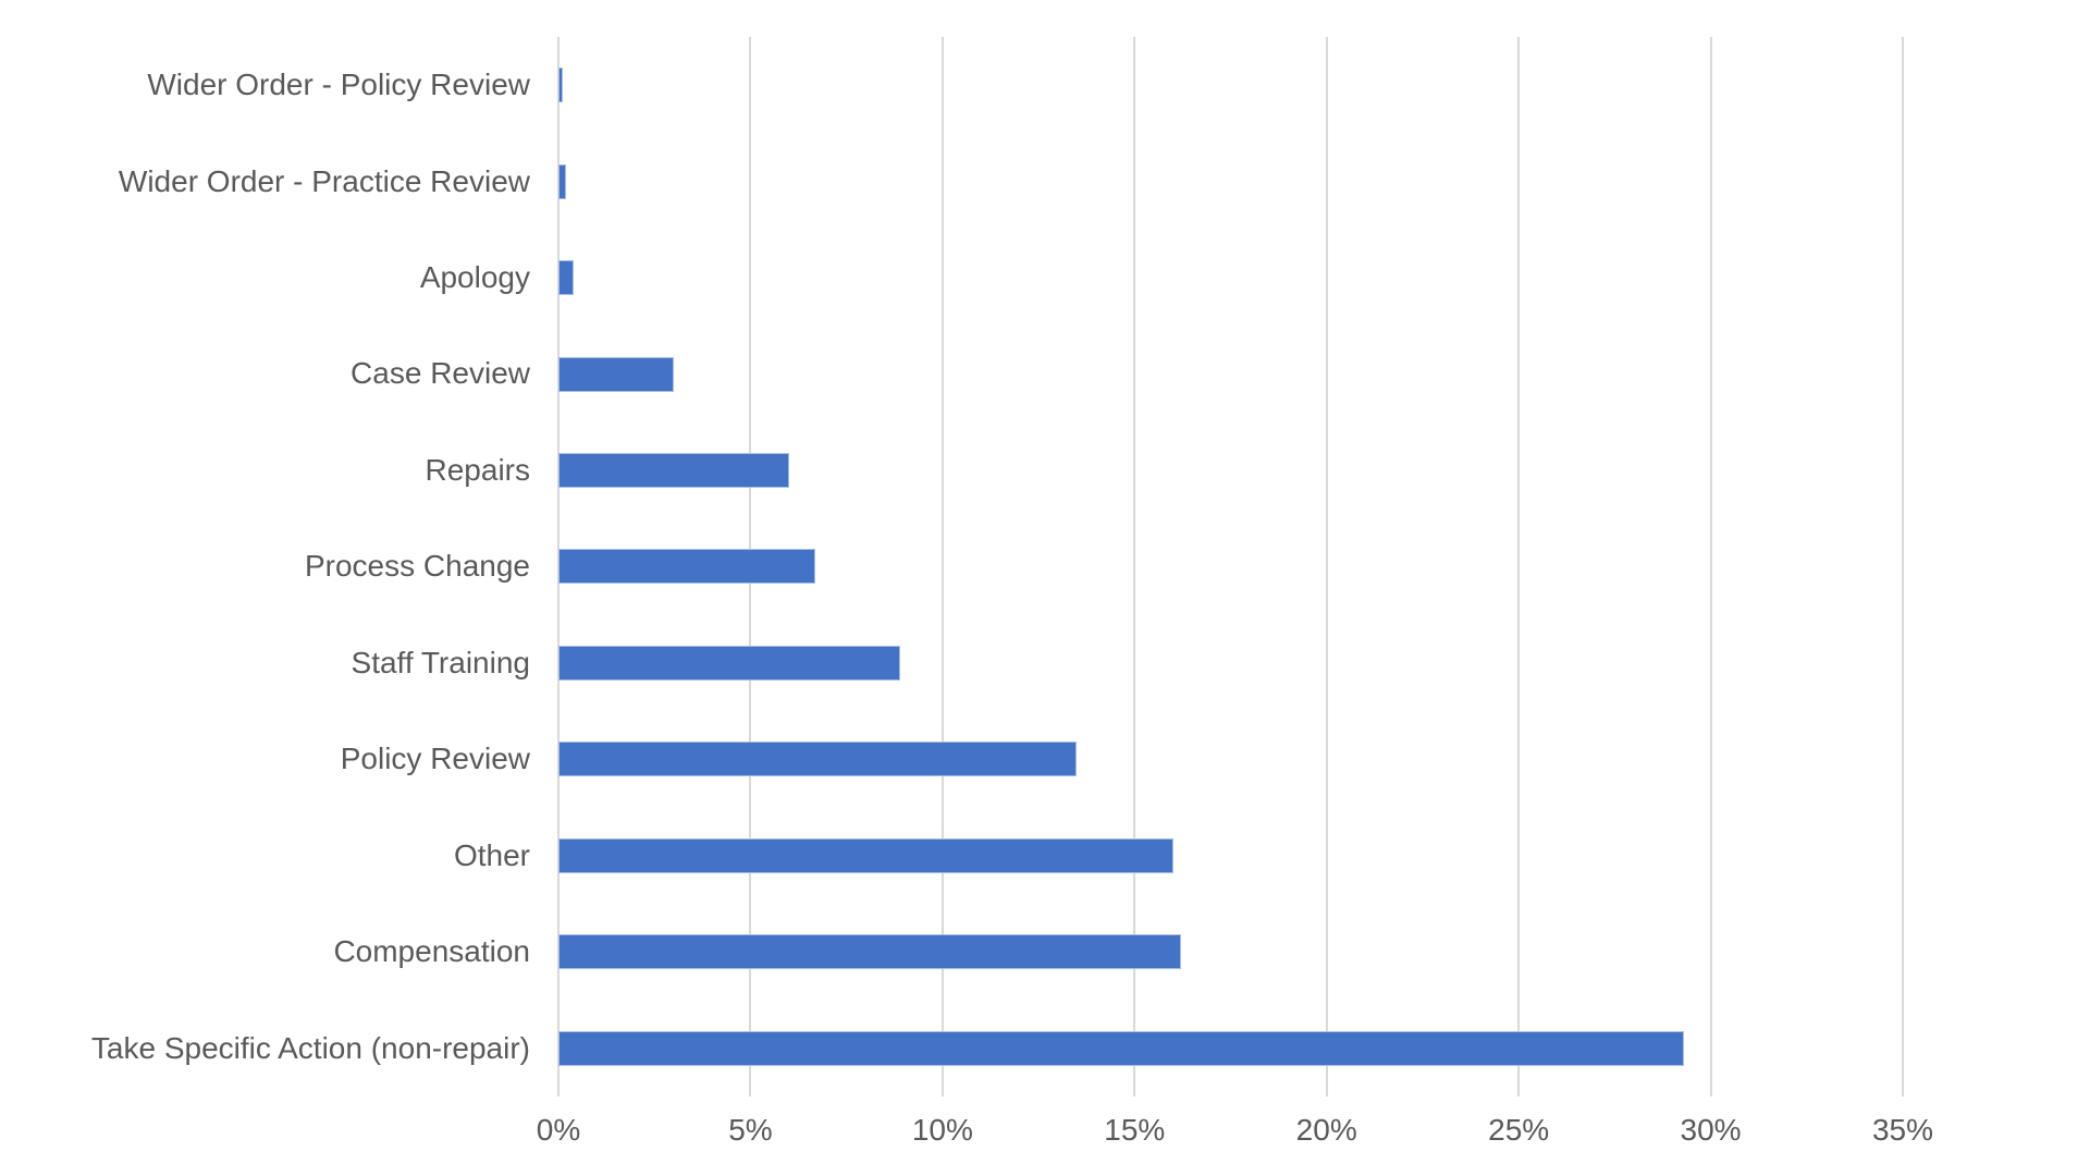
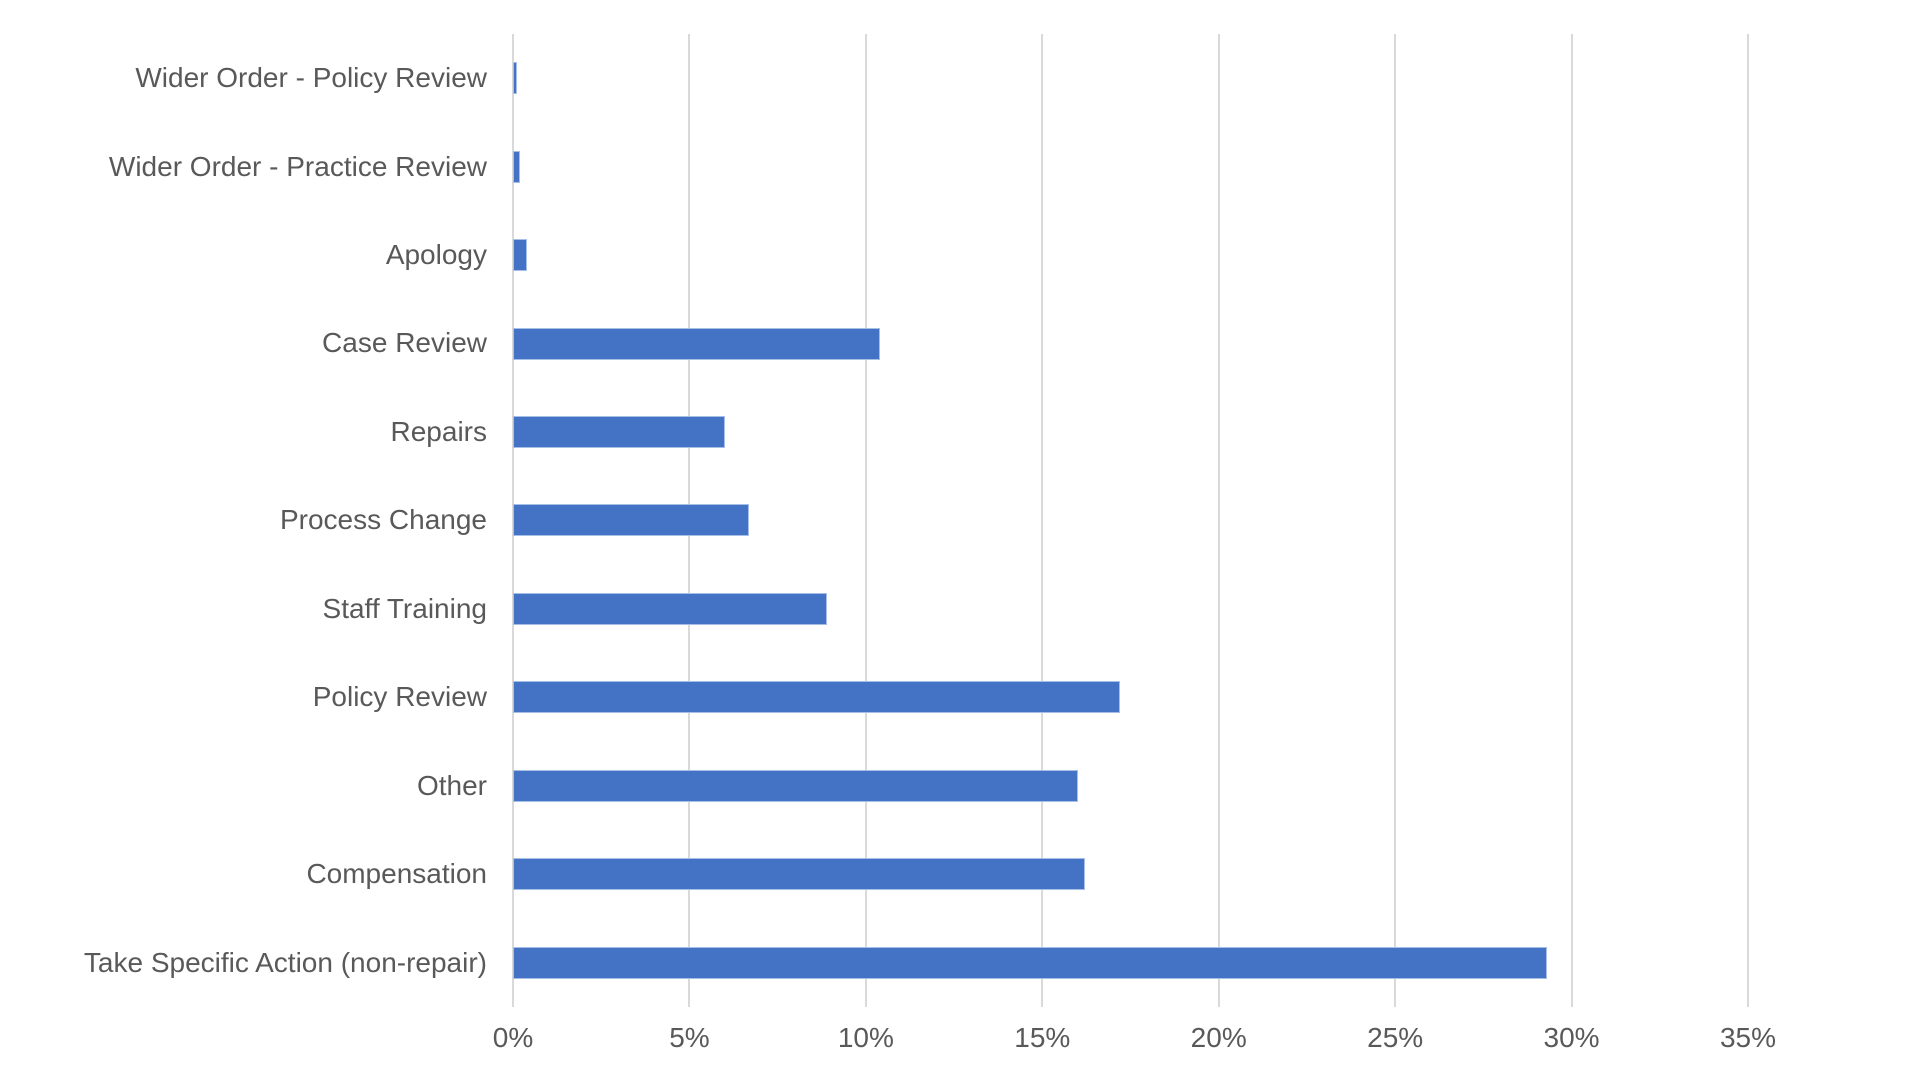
Case Review: 3.0% -> 10.4%
Policy Review: 13.5% -> 17.2%
